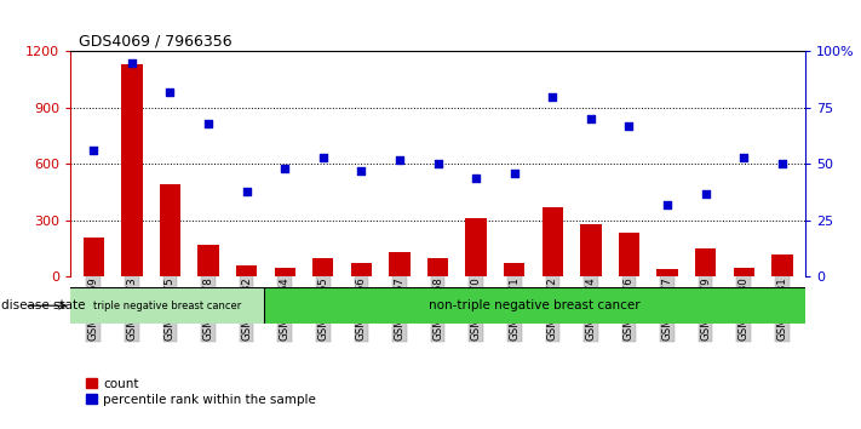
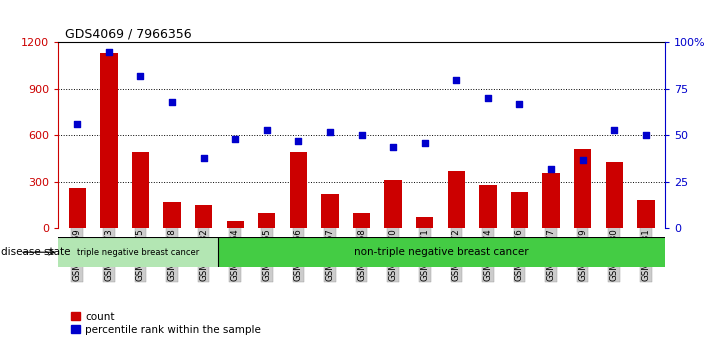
count/GSM678369: 210 -> 260
count/GSM678382: 60 -> 150
count/GSM678366: 80 -> 490
count/GSM678367: 130 -> 220
count/GSM678377: 40 -> 360
count/GSM678379: 150 -> 510
count/GSM678380: 40 -> 430
count/GSM678381: 120 -> 180
